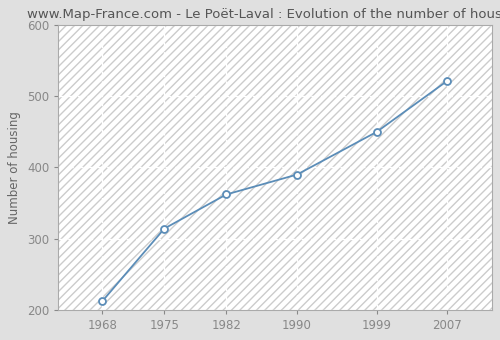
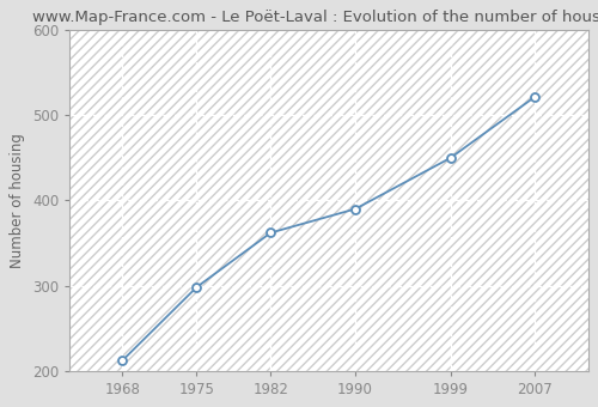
1975: 314 -> 298
